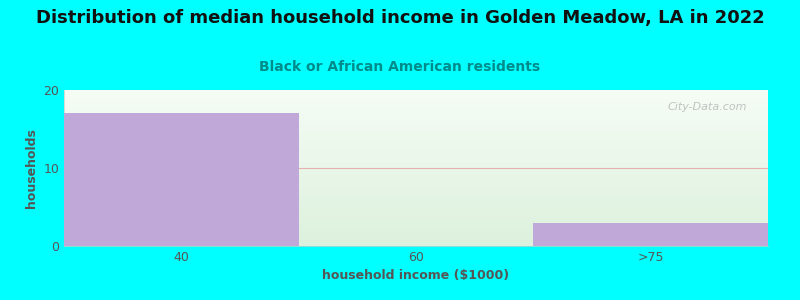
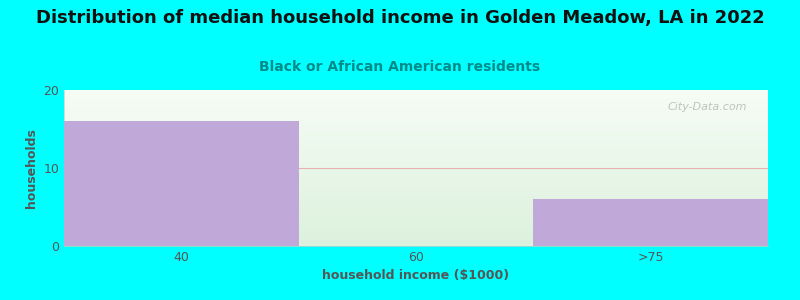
40: 17 -> 16
>75: 3 -> 6
